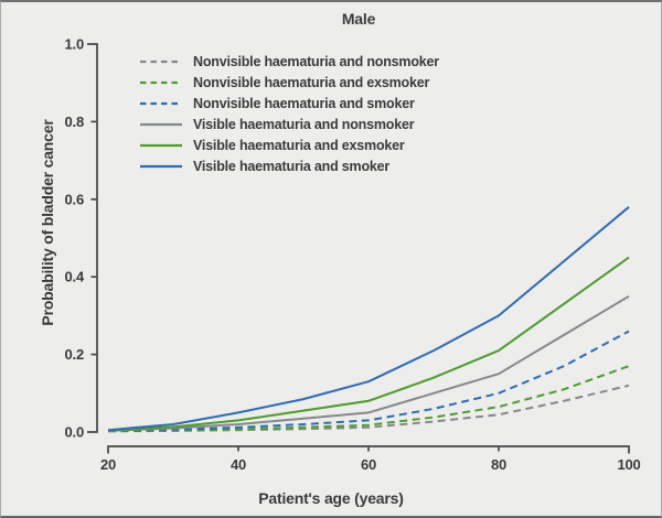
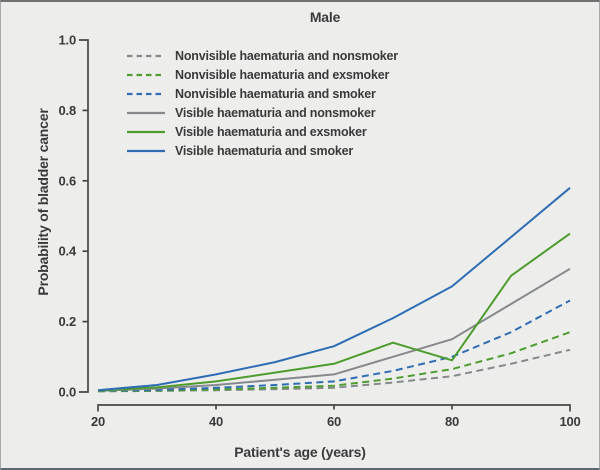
Visible haematuria and exsmoker/80: 0.21 -> 0.09
